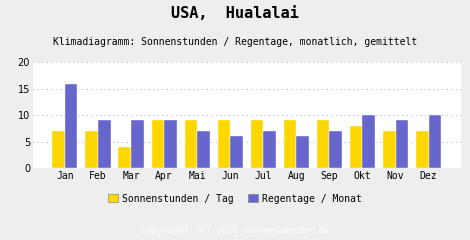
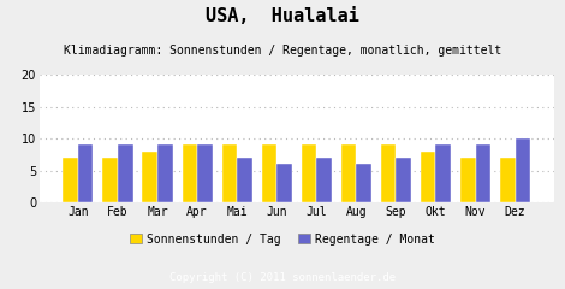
Regentage / Monat/Jan: 16 -> 9
Sonnenstunden / Tag/Mar: 4 -> 8
Regentage / Monat/Okt: 10 -> 9
